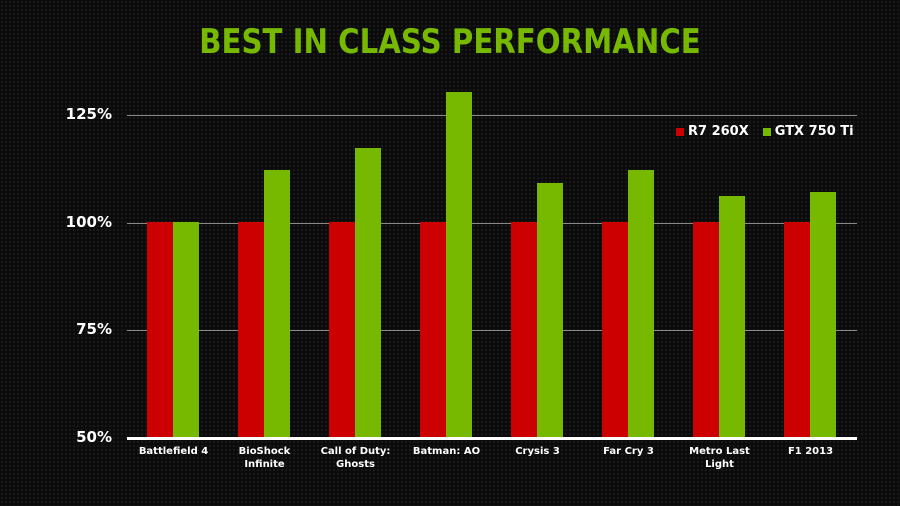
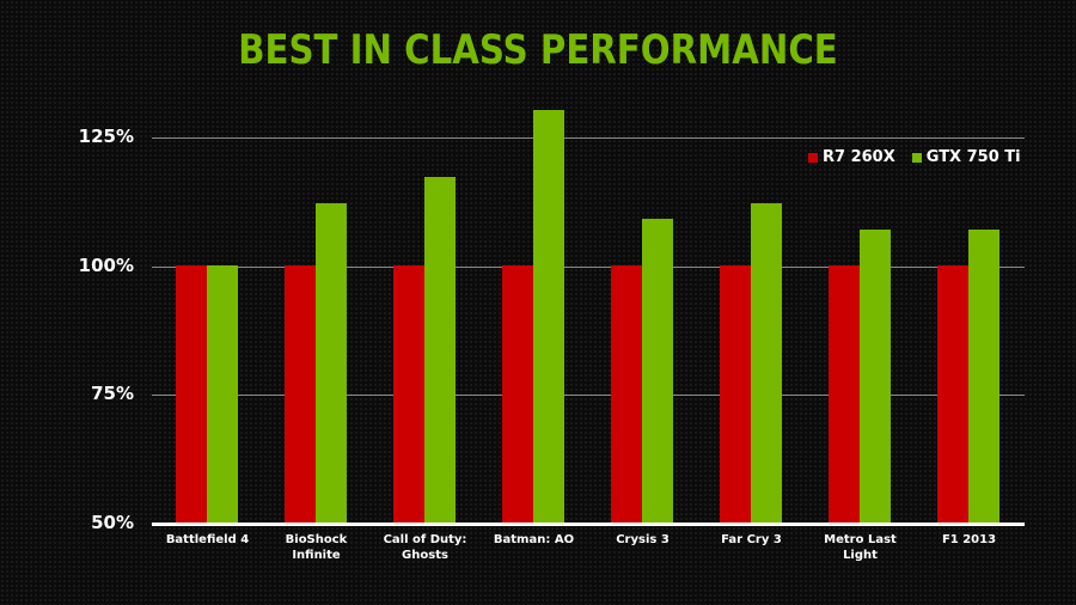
GTX 750 Ti/Metro Last Light: 106% -> 107%
